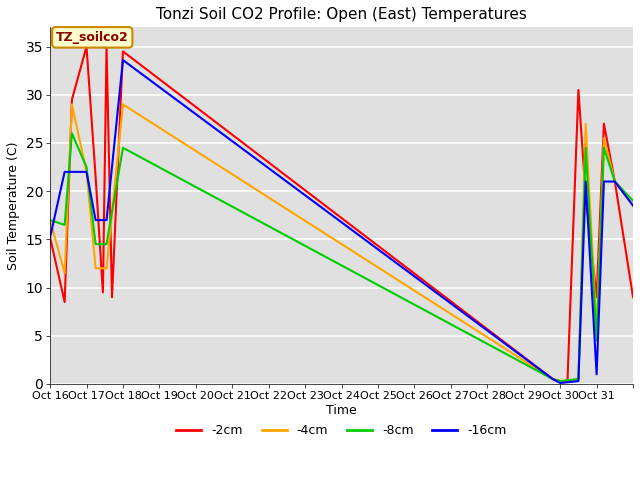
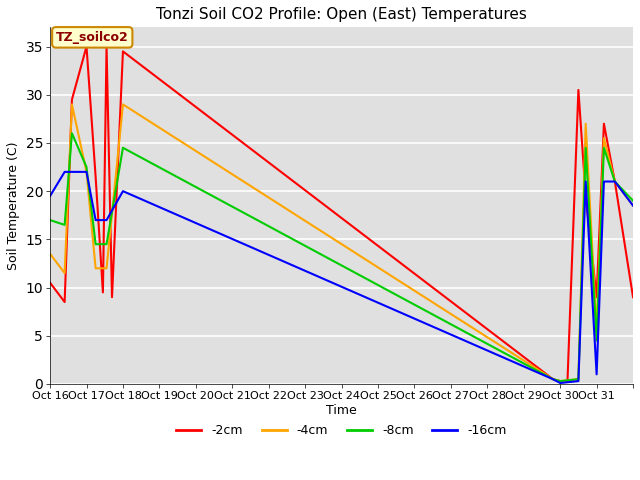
-2cm/Oct 16: 15.2 -> 10.5
-4cm/Oct 16: 17.0 -> 13.5
-16cm/Oct 16: 15.2 -> 19.5
-16cm/Oct 18: 33.6 -> 20.0
